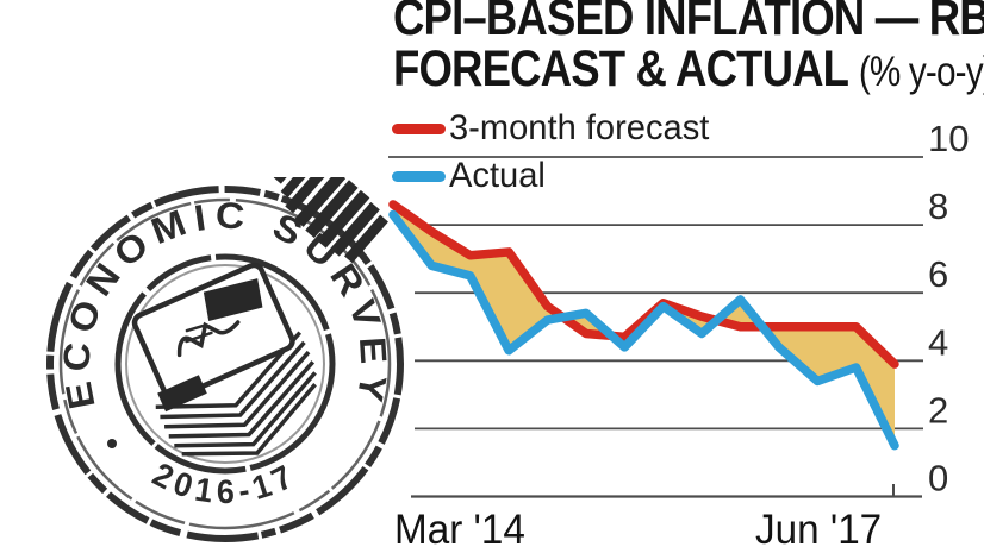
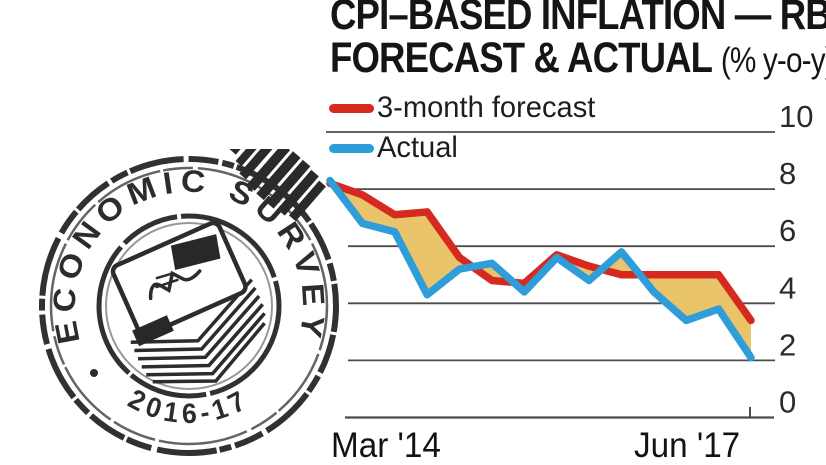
3-month forecast/Mar '14: 8.6 -> 8.2
3-month forecast/Jun '17: 3.9 -> 3.4
Actual/Jun '17: 1.5 -> 2.1
